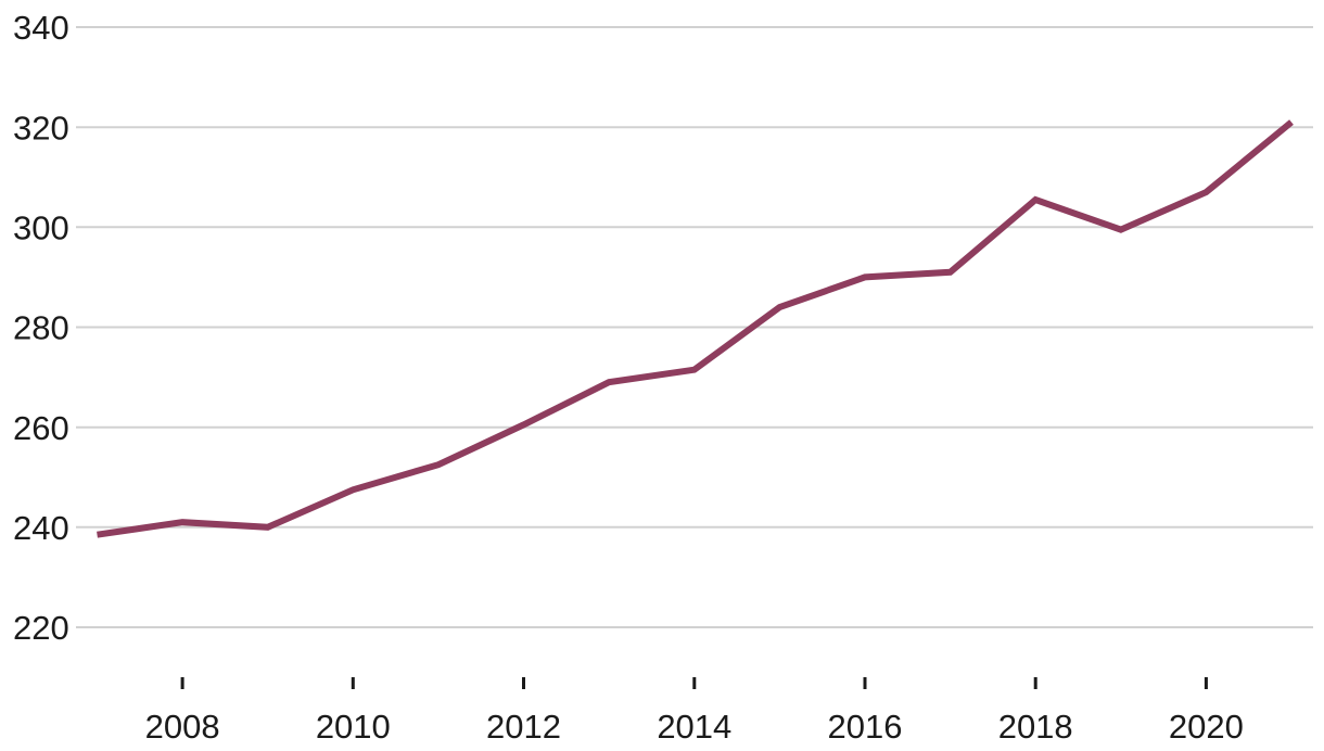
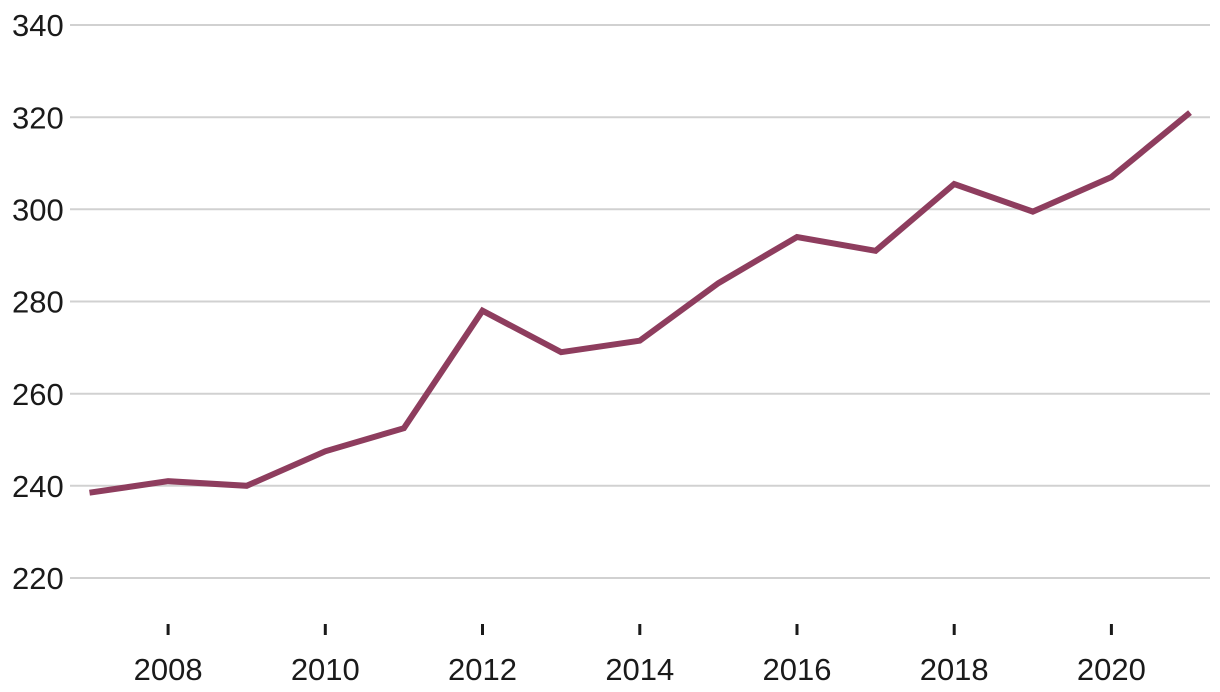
2012: 260 -> 278
2016: 290 -> 294
